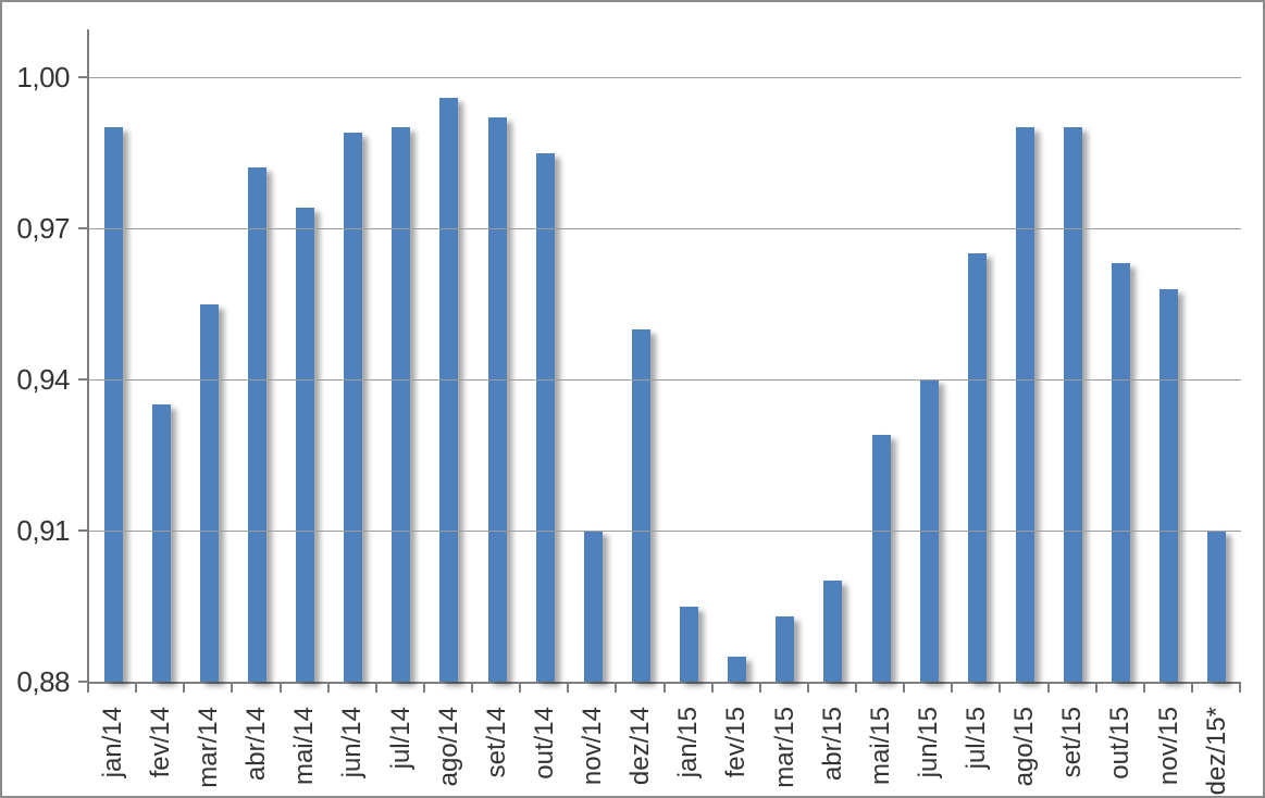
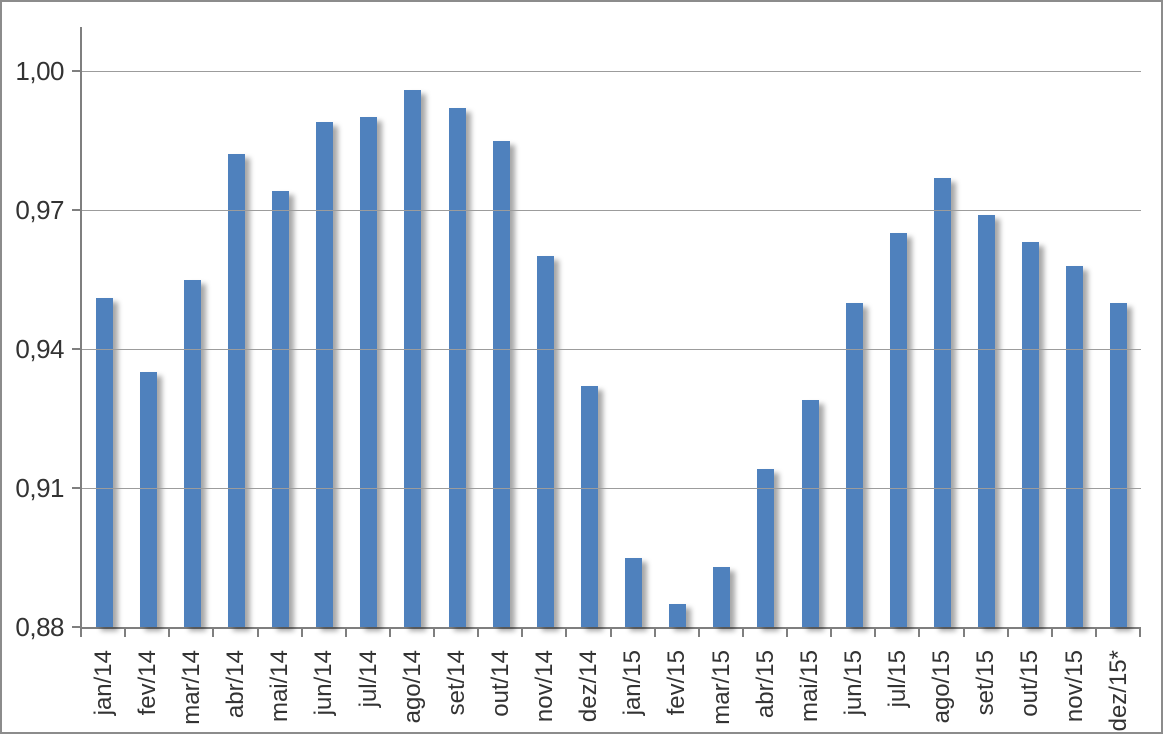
jan/14: 0,99 -> 0,95
nov/14: 0,91 -> 0,96
dez/14: 0,95 -> 0,93
abr/15: 0,90 -> 0,91
jun/15: 0,94 -> 0,95
ago/15: 0,99 -> 0,98
set/15: 0,99 -> 0,97
dez/15*: 0,91 -> 0,95
